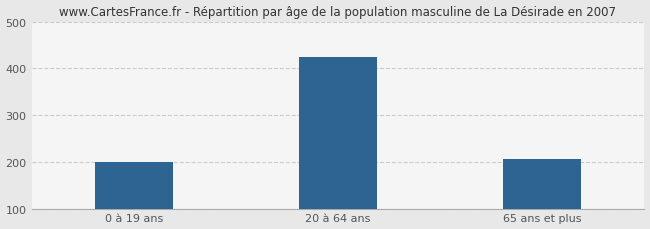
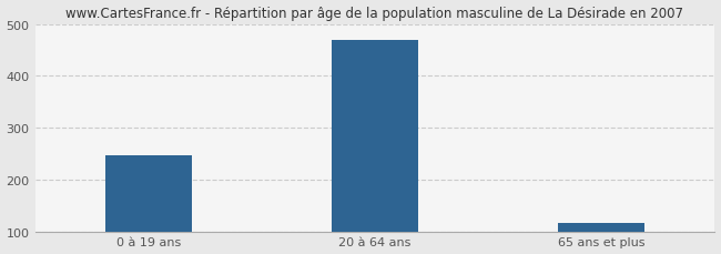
0 à 19 ans: 200 -> 247
20 à 64 ans: 425 -> 470
65 ans et plus: 205 -> 117
